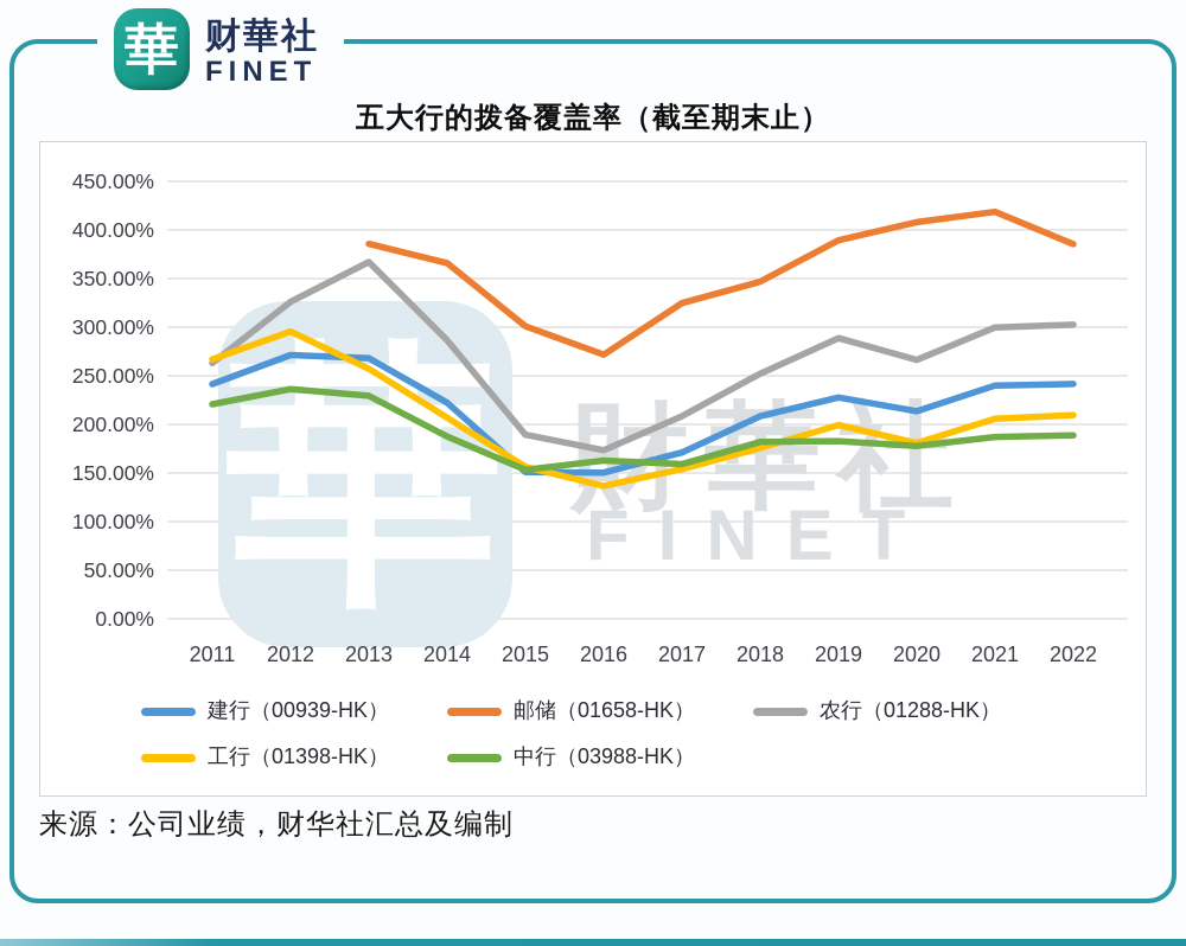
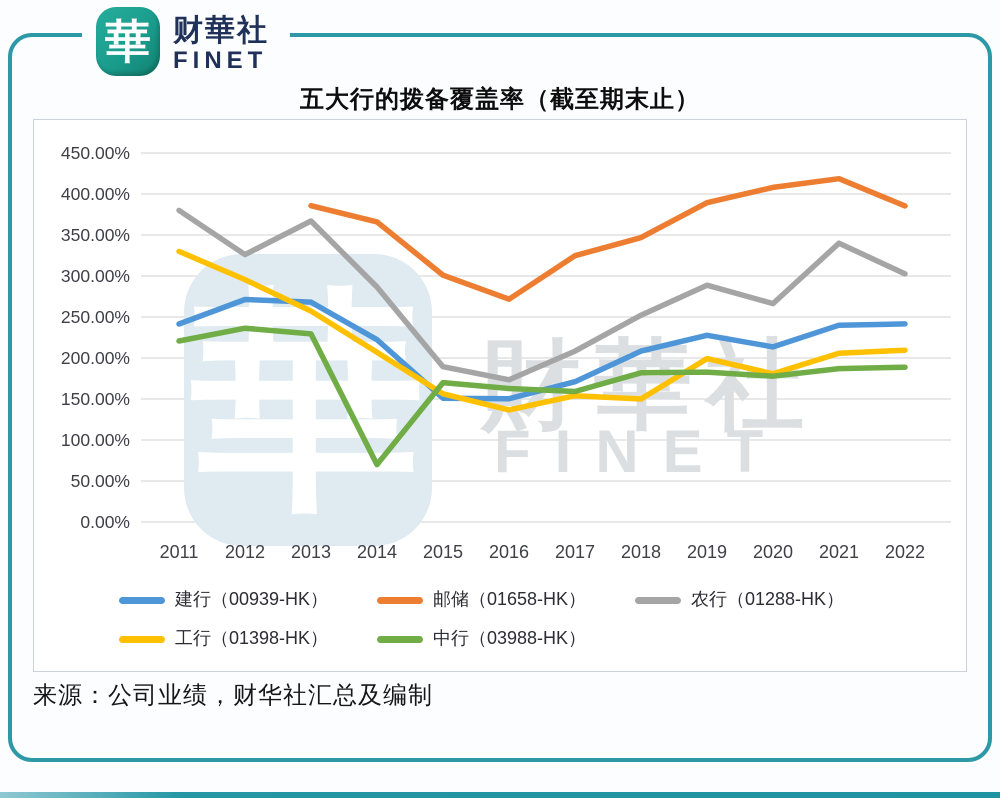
农行（01288-HK）/2011: 260% -> 380%
工行（01398-HK）/2011: 270% -> 330%
中行（03988-HK）/2014: 190% -> 70%
中行（03988-HK）/2015: 150% -> 170%
工行（01398-HK）/2018: 180% -> 150%
农行（01288-HK）/2021: 300% -> 340%
